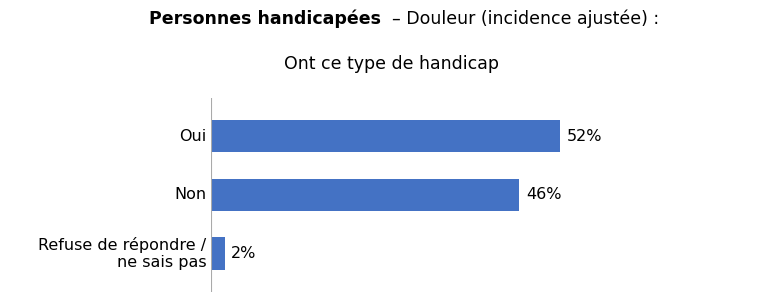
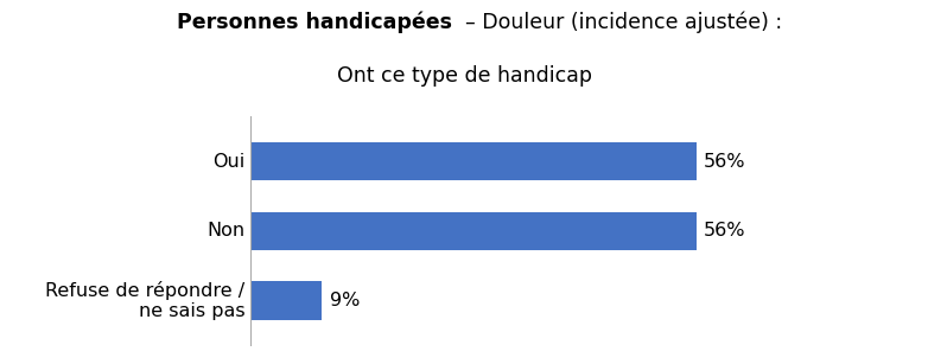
Oui: 52% -> 56%
Non: 46% -> 56%
Refuse de répondre / ne sais pas: 2% -> 9%
